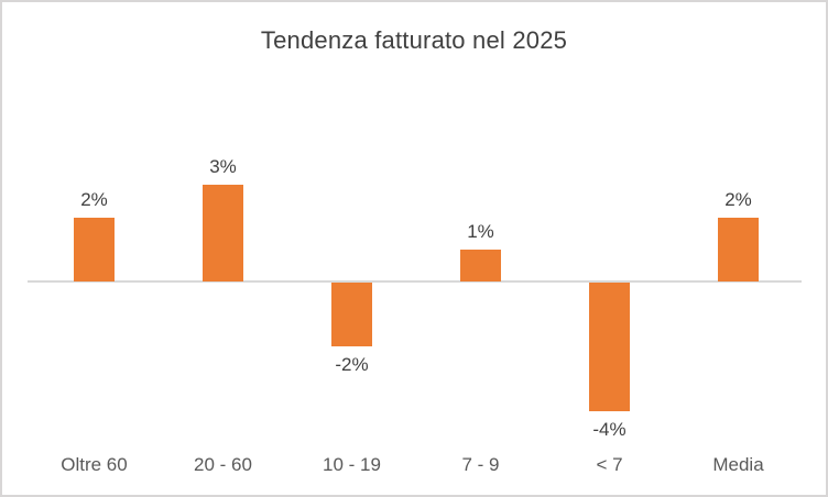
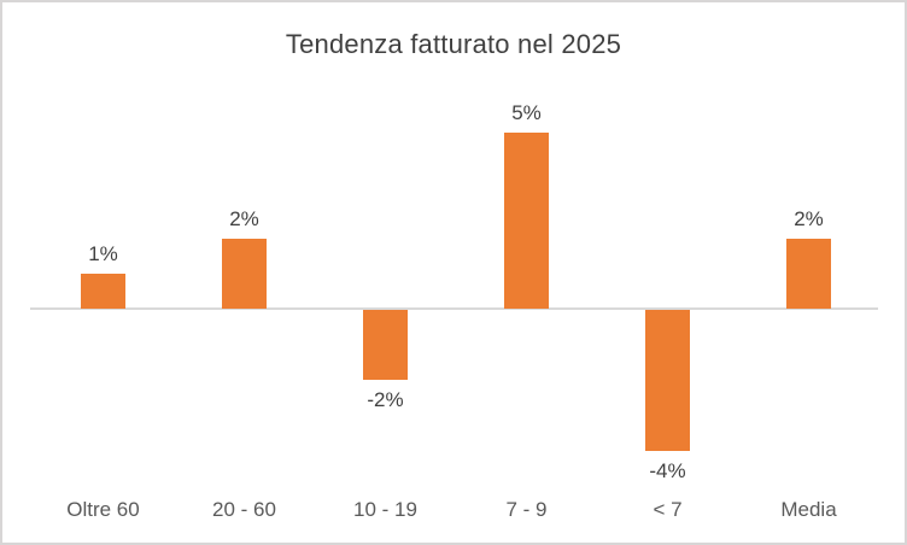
Oltre 60: 2% -> 1%
20 - 60: 3% -> 2%
7 - 9: 1% -> 5%
